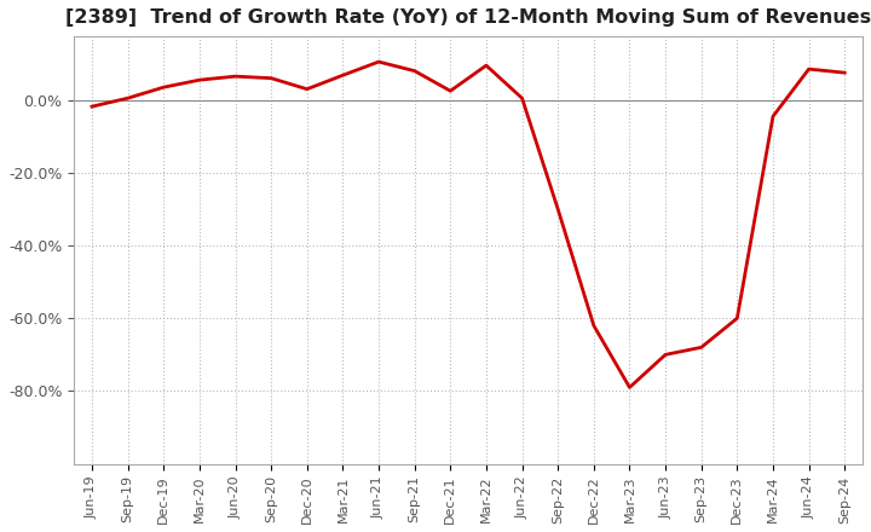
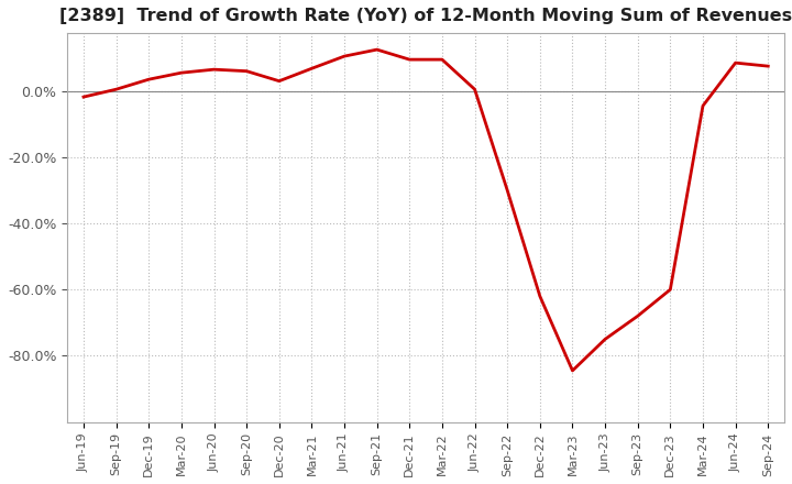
Sep-21: 8.0% -> 12.5%
Dec-21: 2.5% -> 9.5%
Mar-23: -79.0% -> -84.5%
Jun-23: -70.0% -> -75.0%
